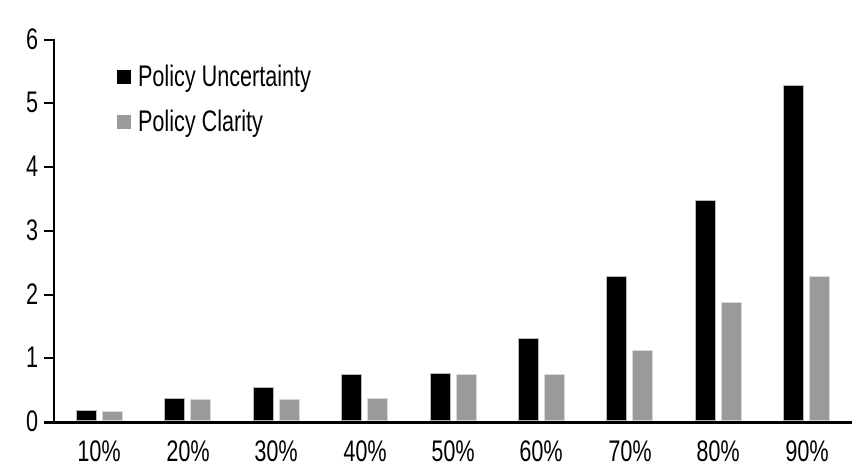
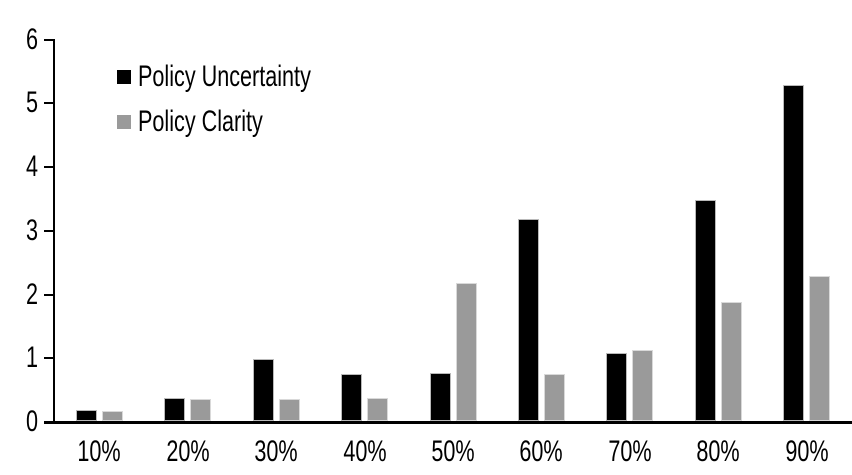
Policy Uncertainty/30%: 0.6 -> 1.0
Policy Clarity/50%: 0.8 -> 2.2
Policy Uncertainty/60%: 1.3 -> 3.2
Policy Uncertainty/70%: 2.3 -> 1.1
